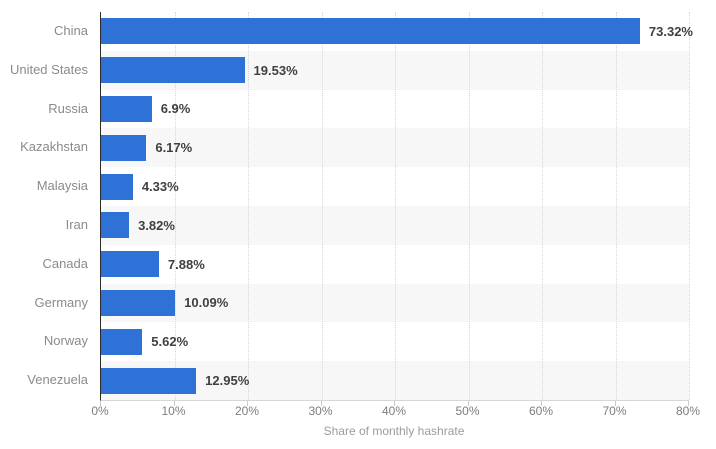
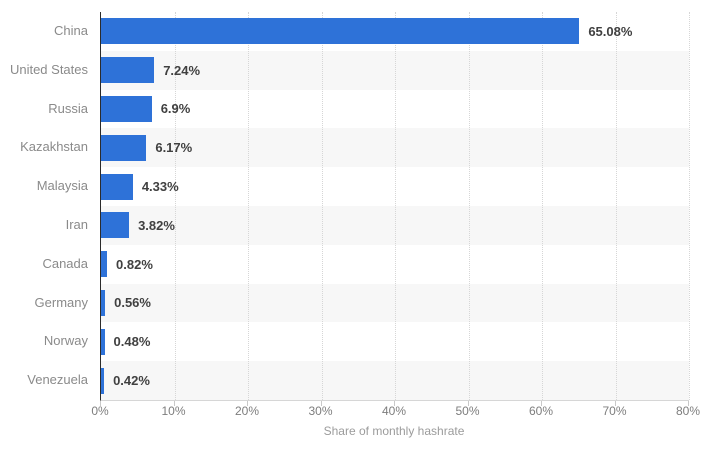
China: 73.32% -> 65.08%
United States: 19.53% -> 7.24%
Canada: 7.88% -> 0.82%
Germany: 10.09% -> 0.56%
Norway: 5.62% -> 0.48%
Venezuela: 12.95% -> 0.42%
